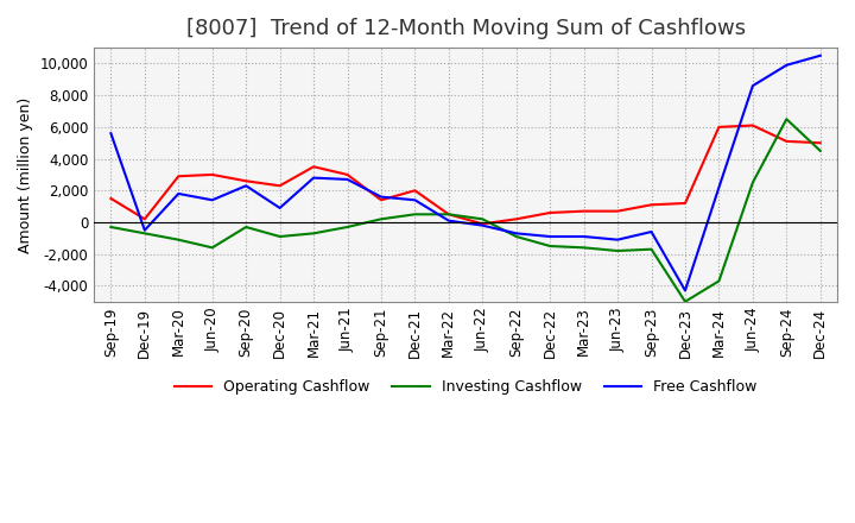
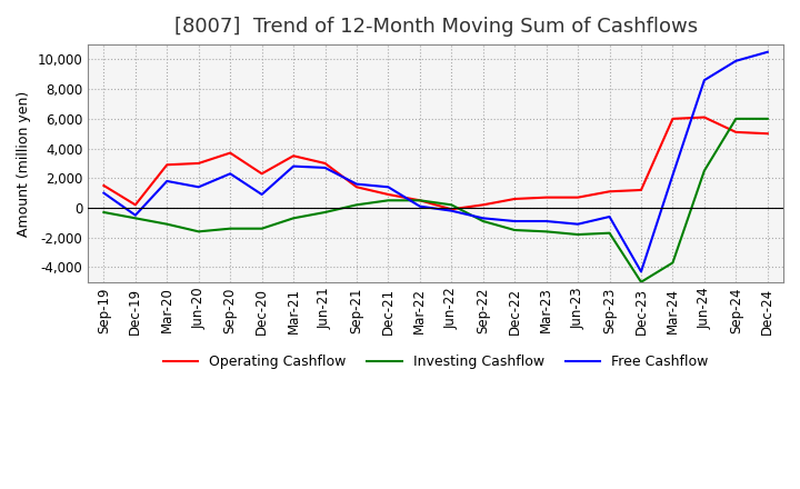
Free Cashflow/Sep-19: 5,600 -> 1,000
Operating Cashflow/Sep-20: 2,600 -> 3,700
Investing Cashflow/Sep-20: -300 -> -1,400
Investing Cashflow/Dec-20: -900 -> -1,400
Operating Cashflow/Dec-21: 2,000 -> 900
Investing Cashflow/Sep-24: 6,500 -> 6,000
Investing Cashflow/Dec-24: 4,500 -> 6,000
